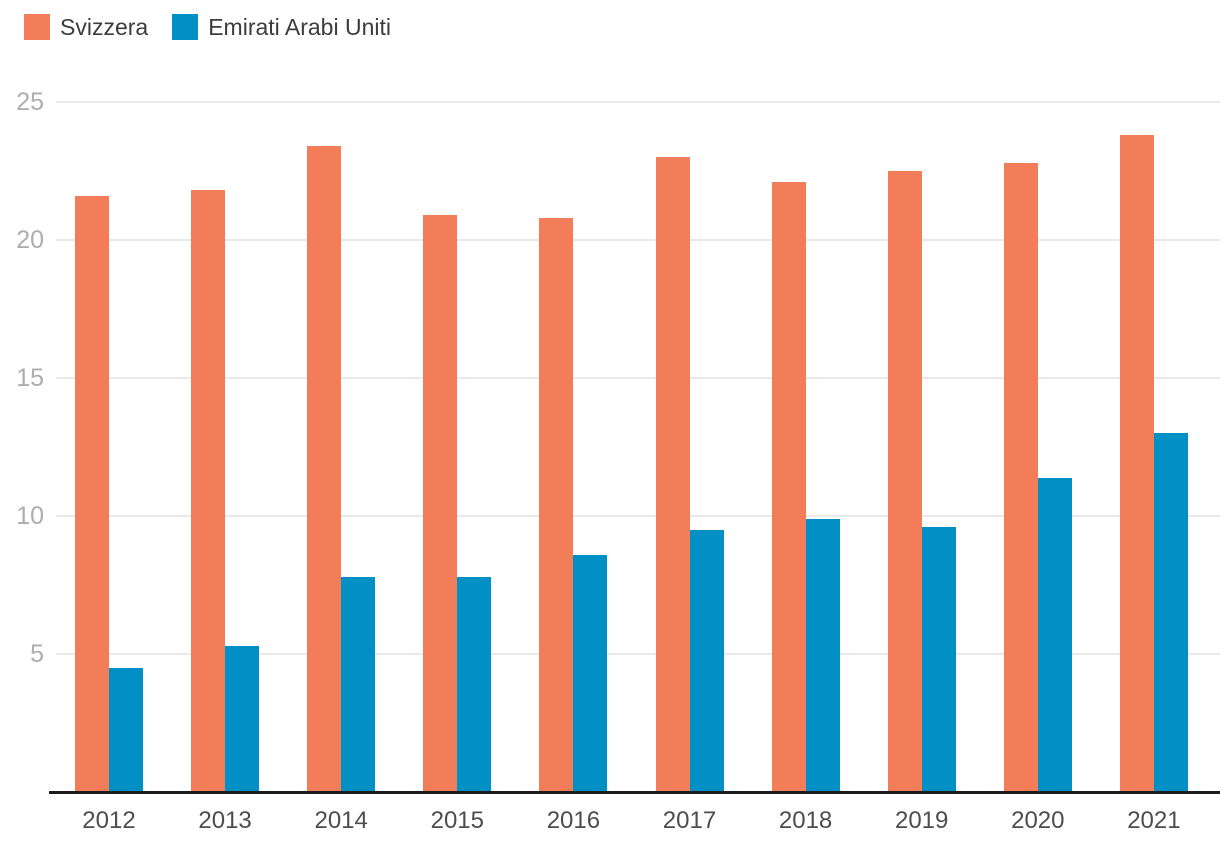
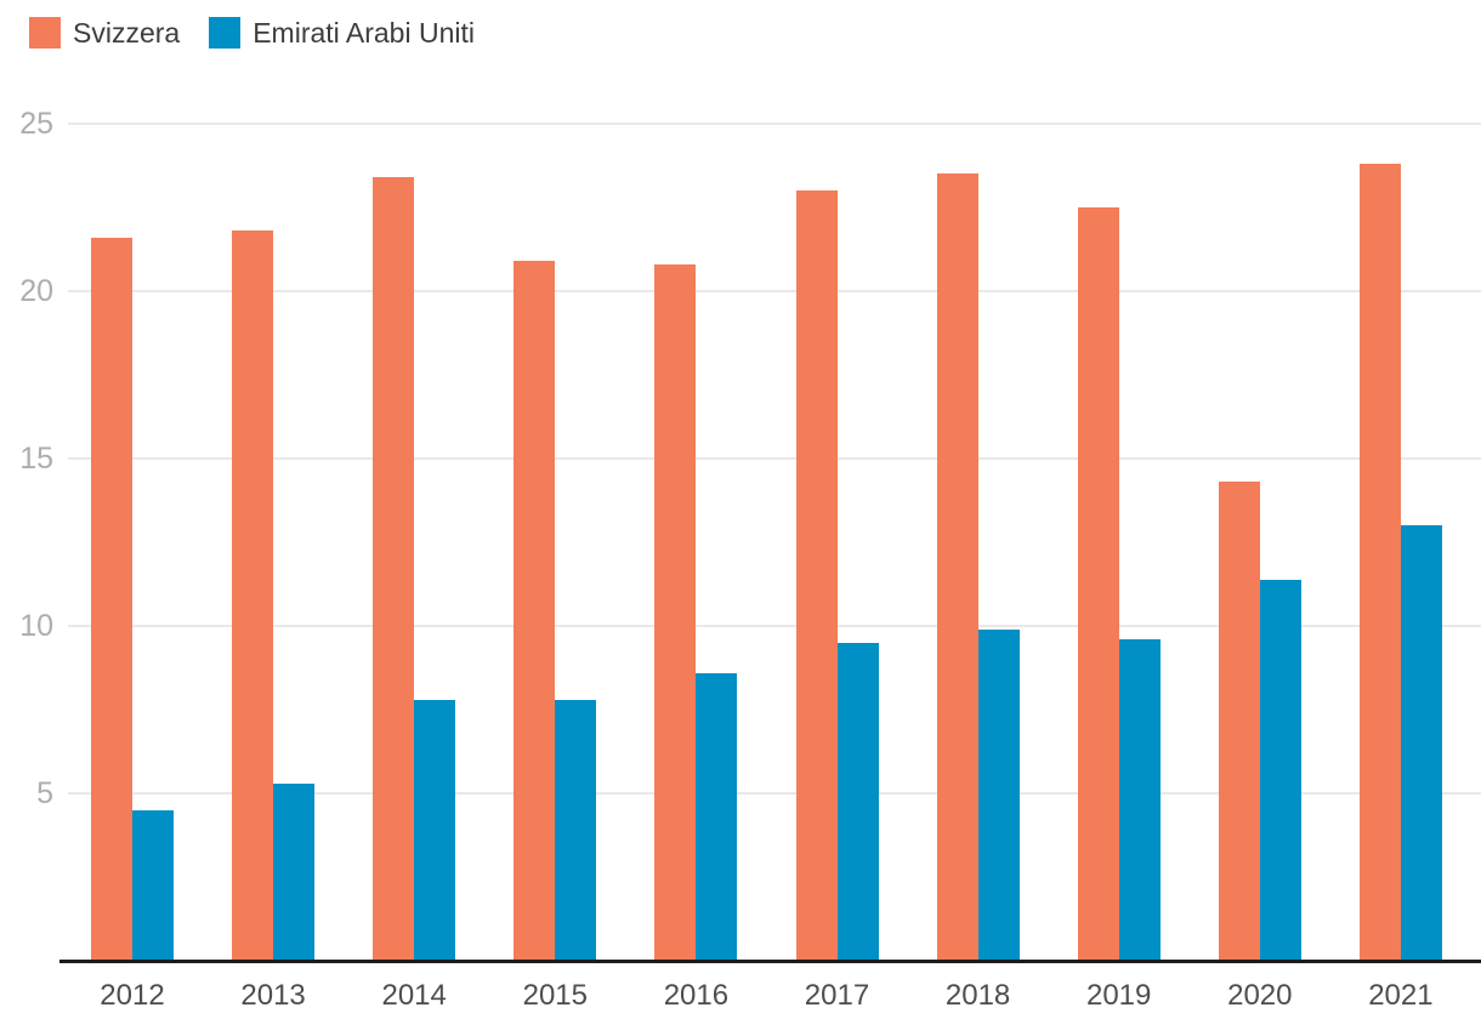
Svizzera/2018: 22.1 -> 23.5
Svizzera/2020: 22.8 -> 14.3
